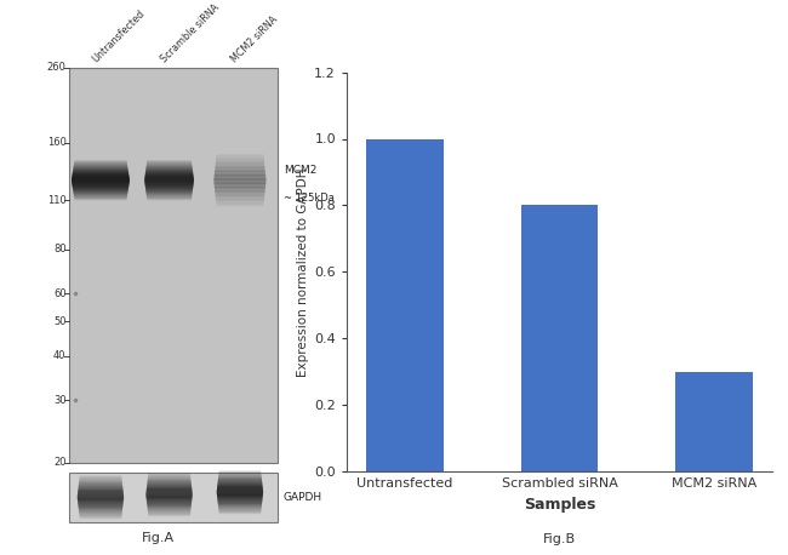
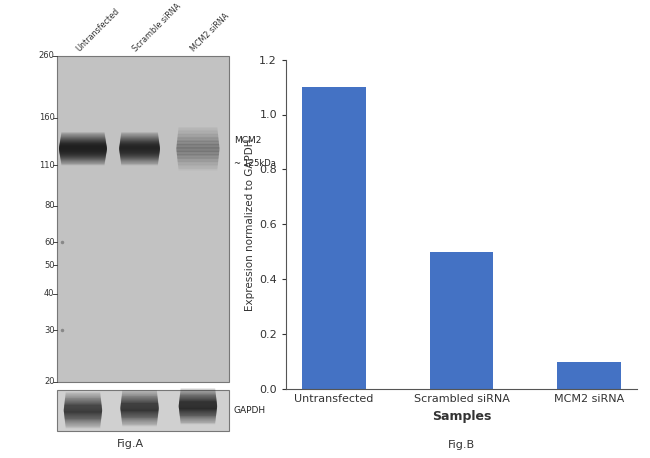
Untransfected: 1.0 -> 1.1
Scrambled siRNA: 0.8 -> 0.5
MCM2 siRNA: 0.3 -> 0.1
